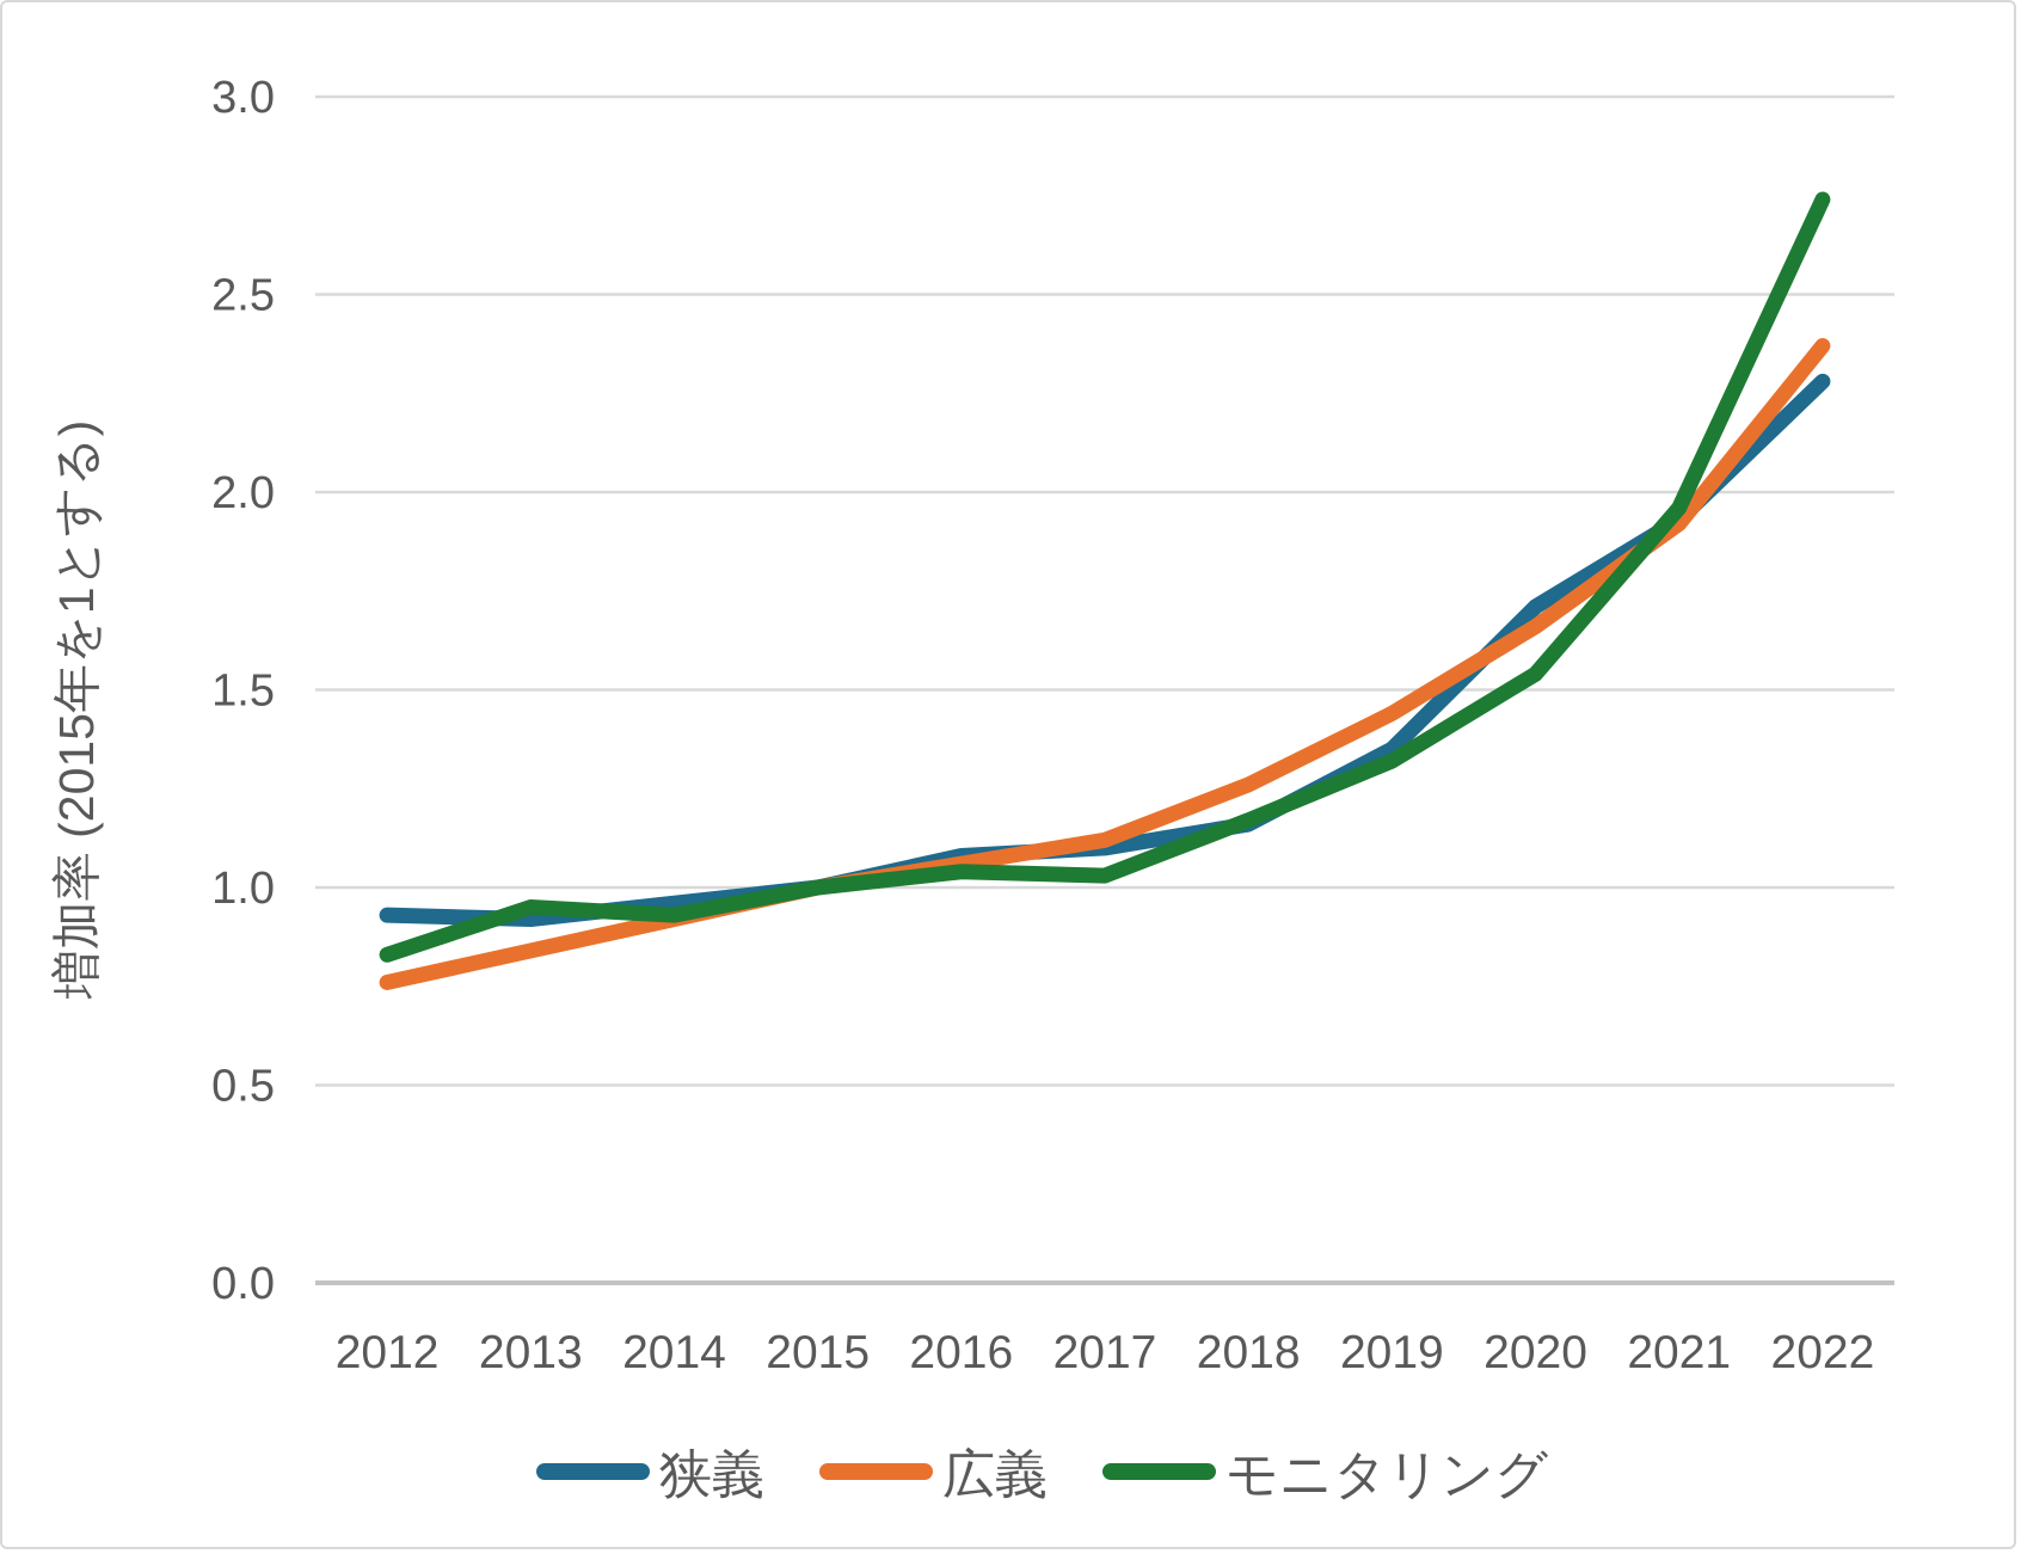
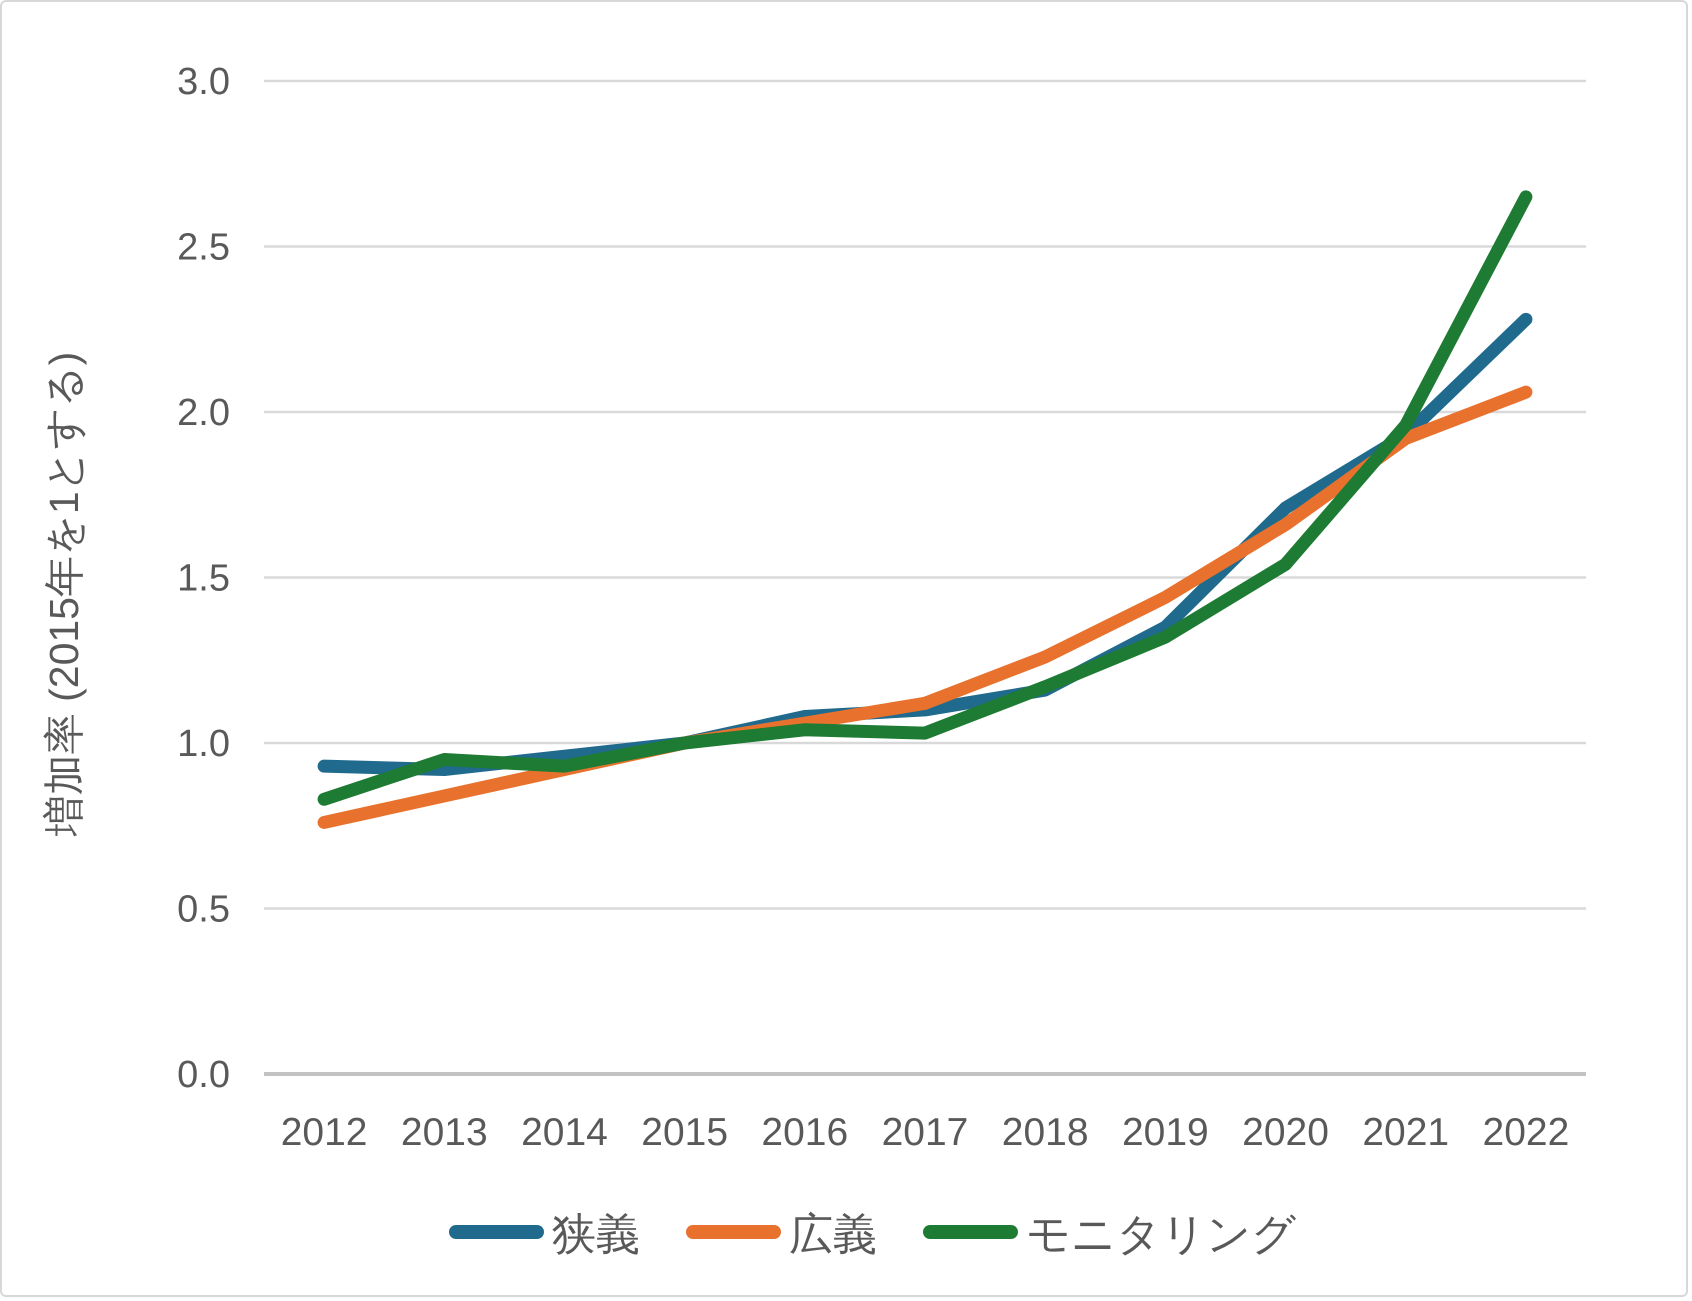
広義/2022: 2.37 -> 2.06
モニタリング/2022: 2.74 -> 2.65
